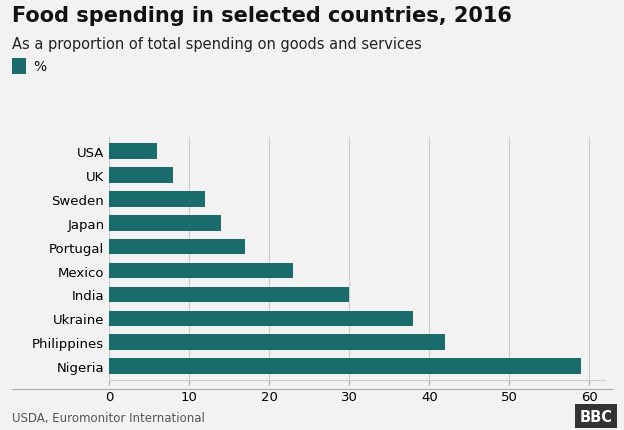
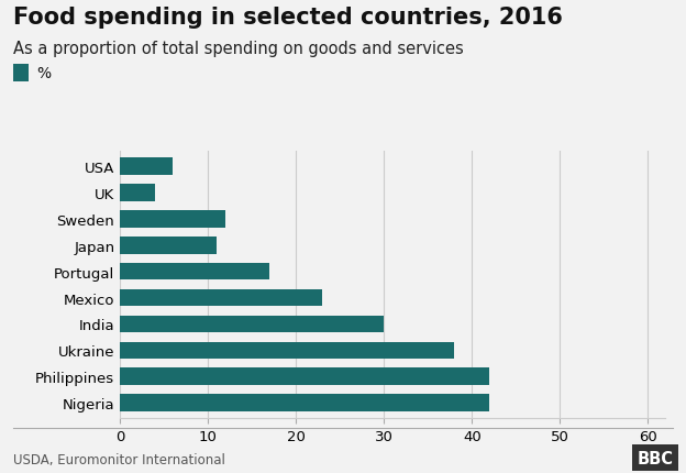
UK: 8 -> 4
Japan: 14 -> 11
Nigeria: 59 -> 42
